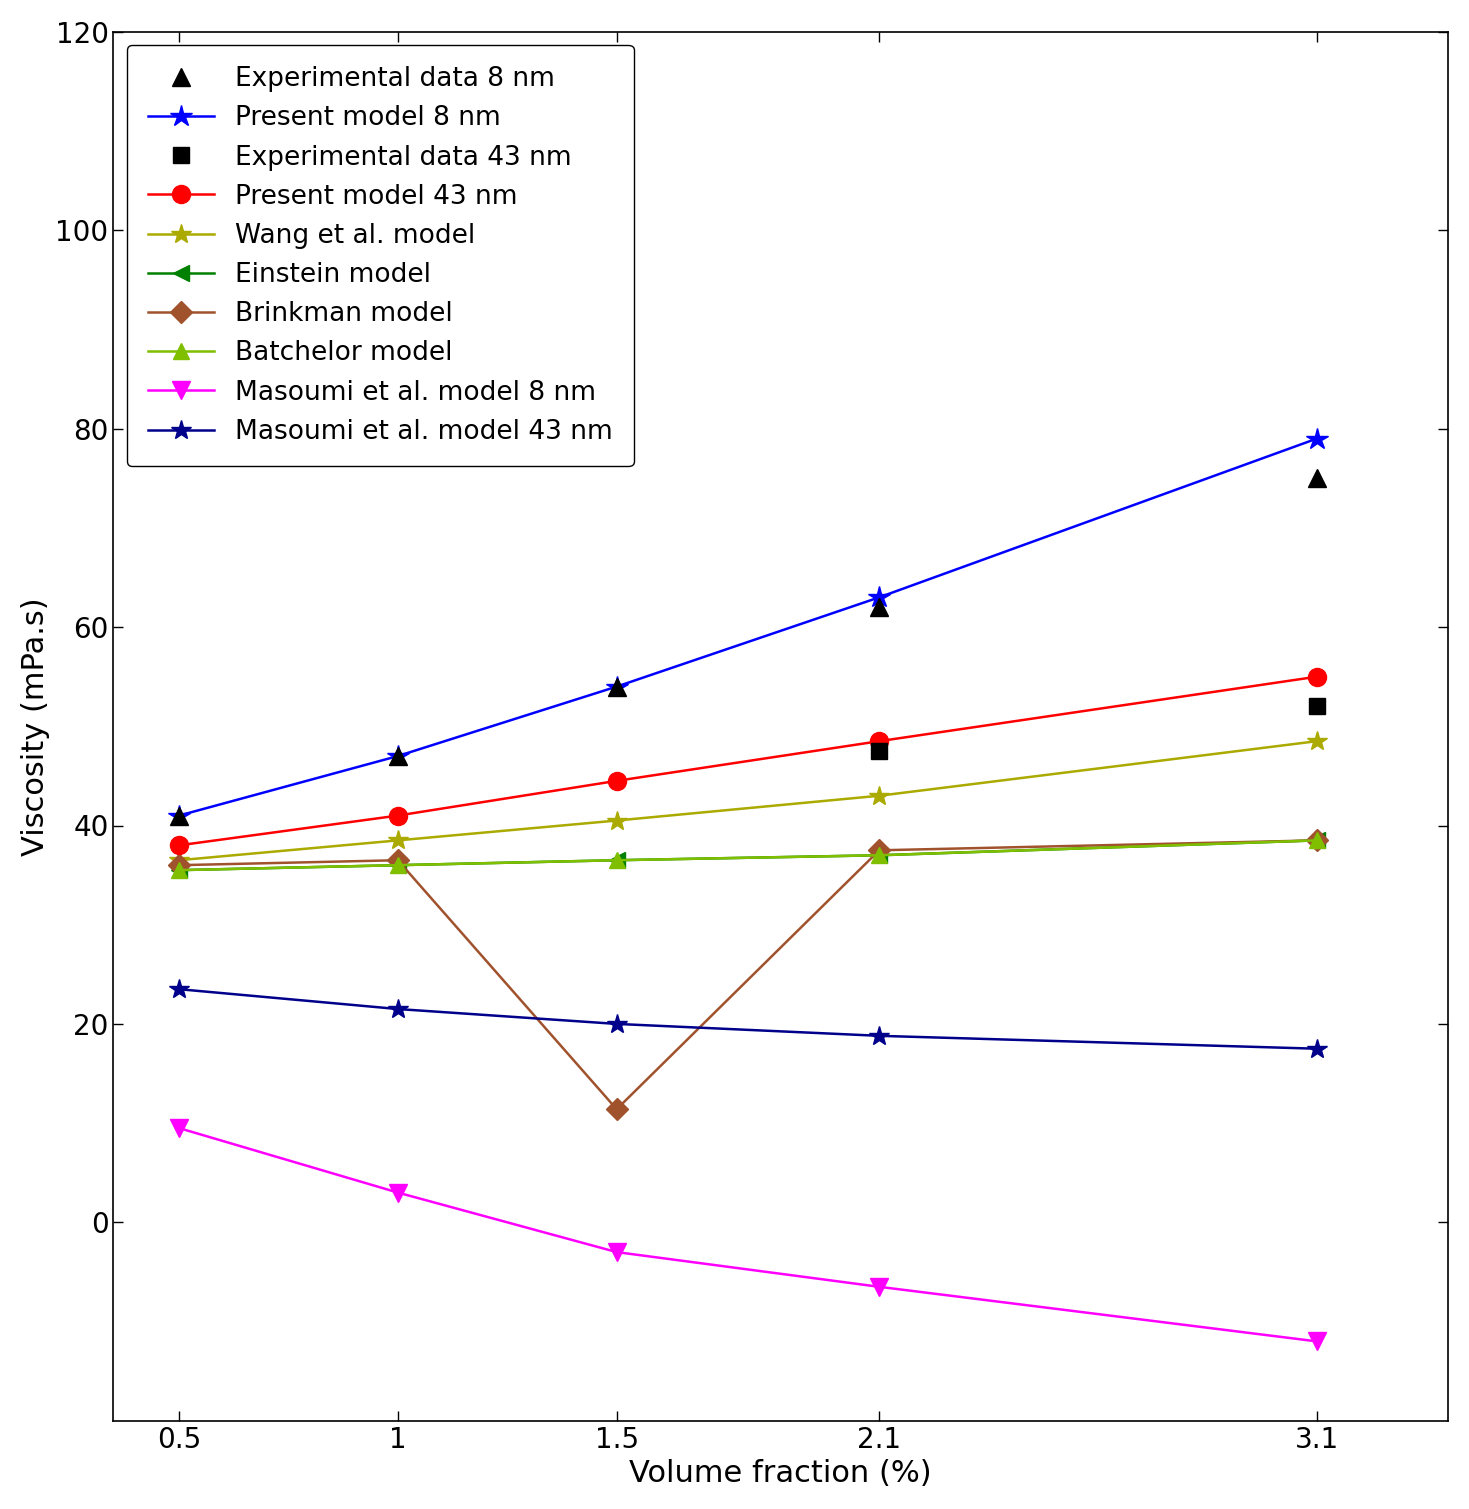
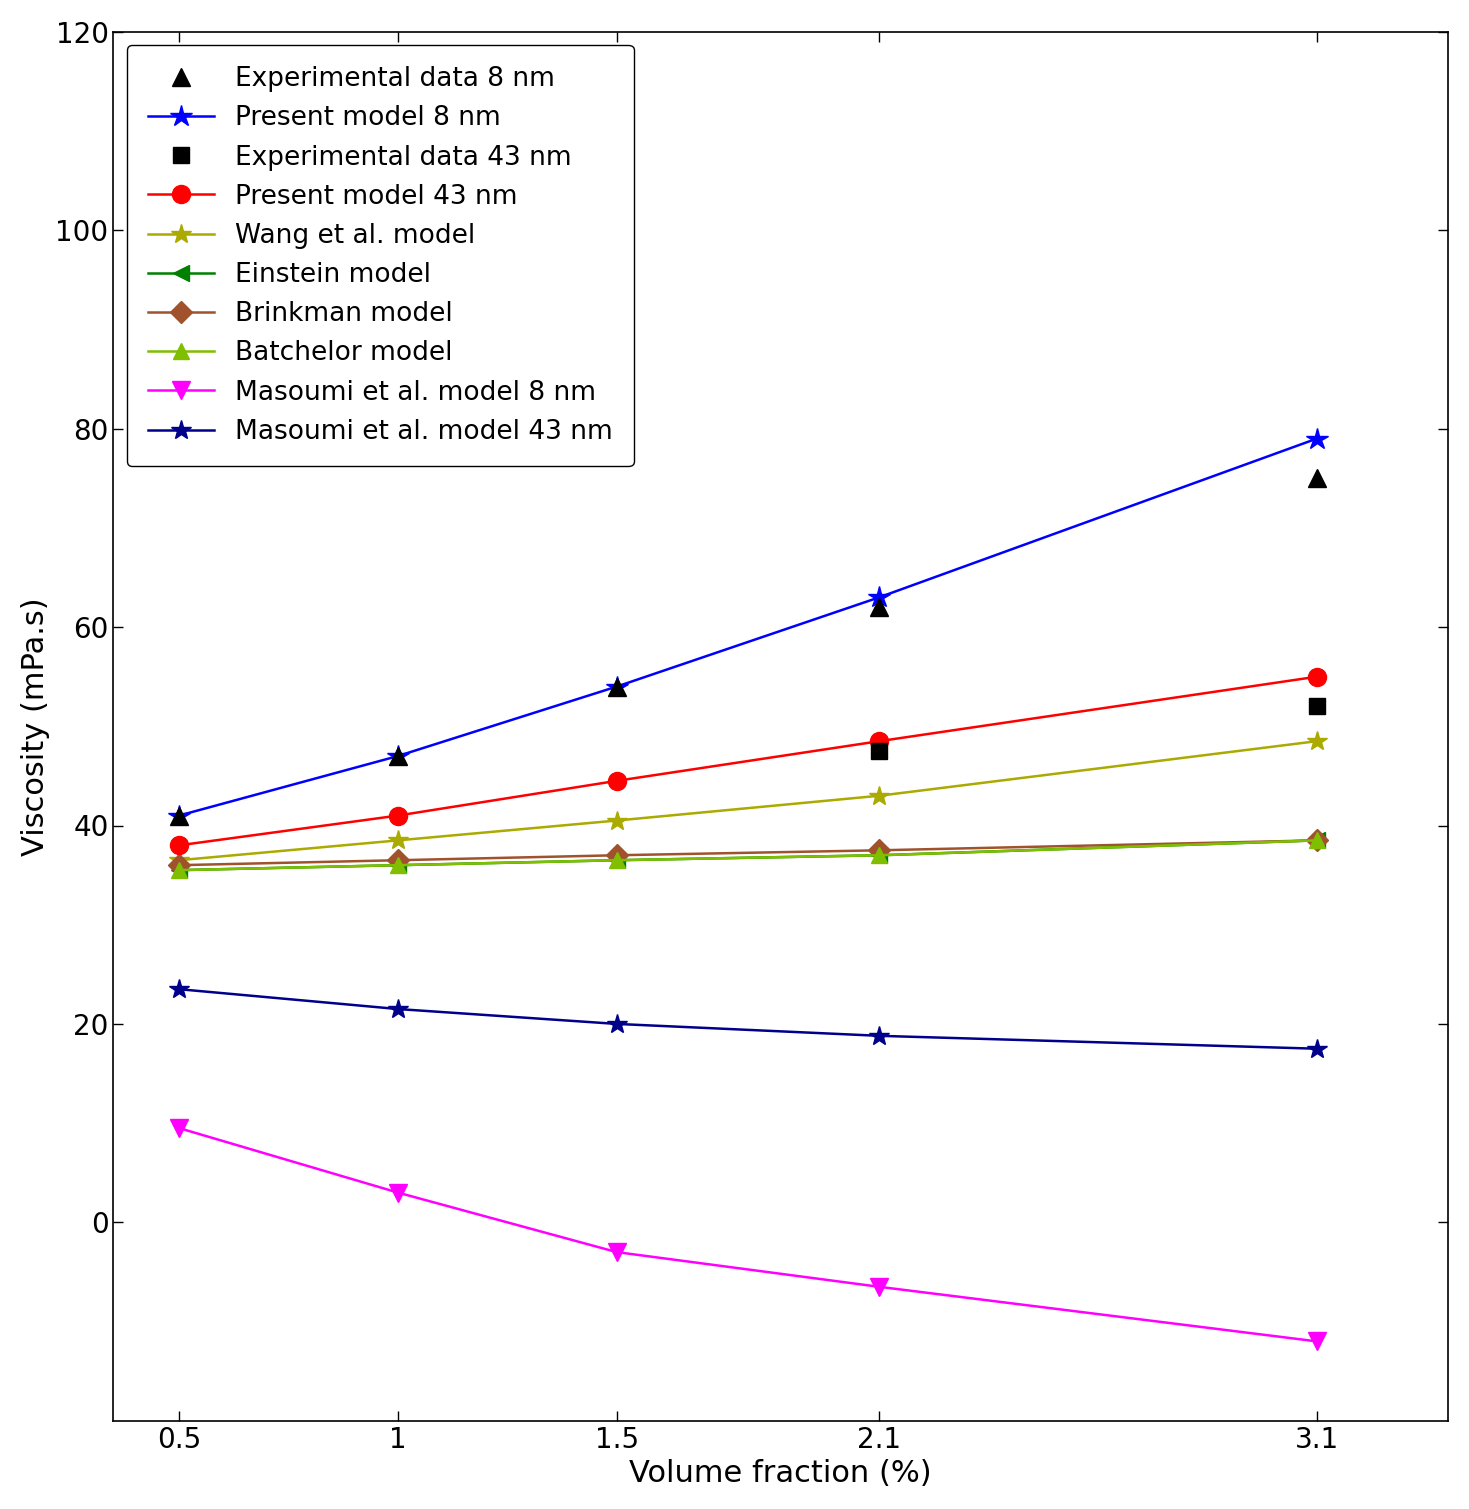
Brinkman model/1.5: 11.4 -> 37.0
